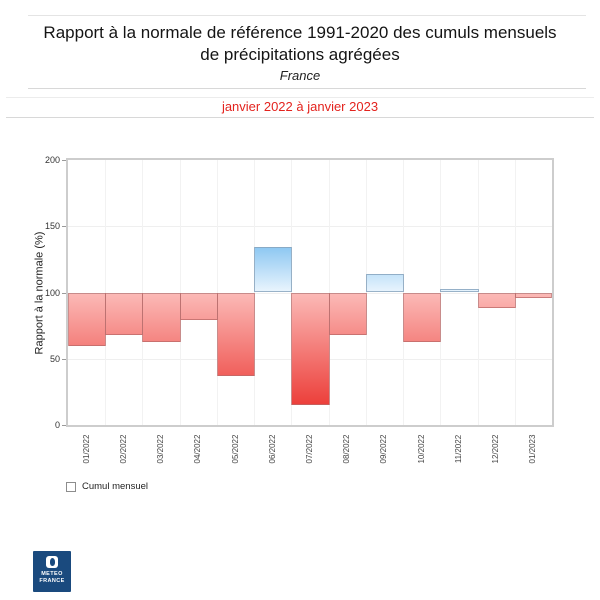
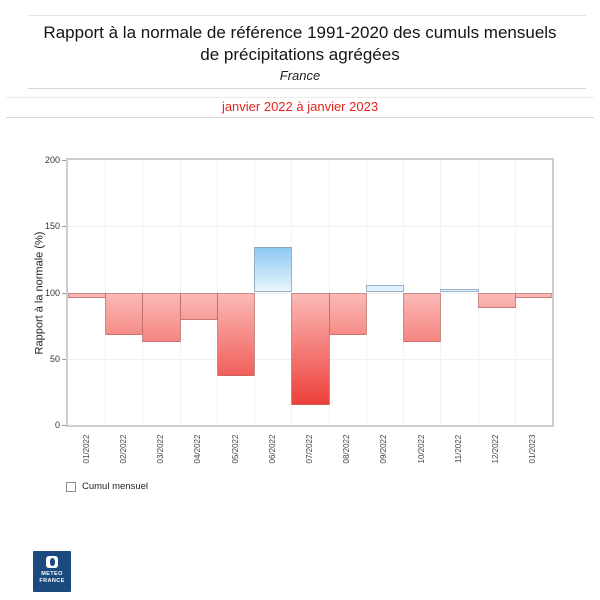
01/2022: 60 -> 96
09/2022: 114 -> 106
